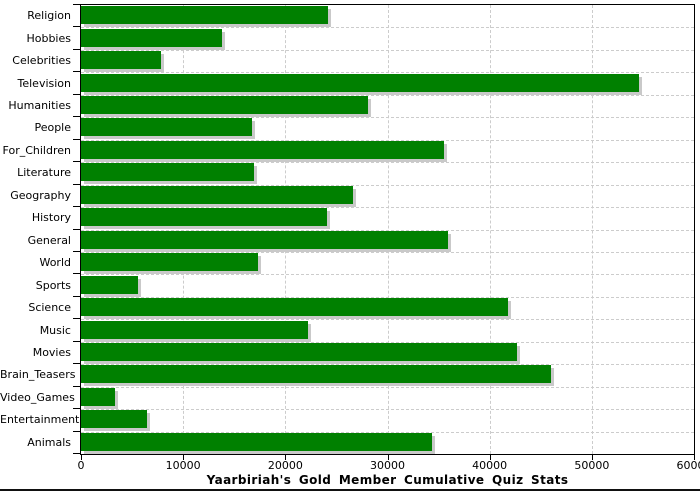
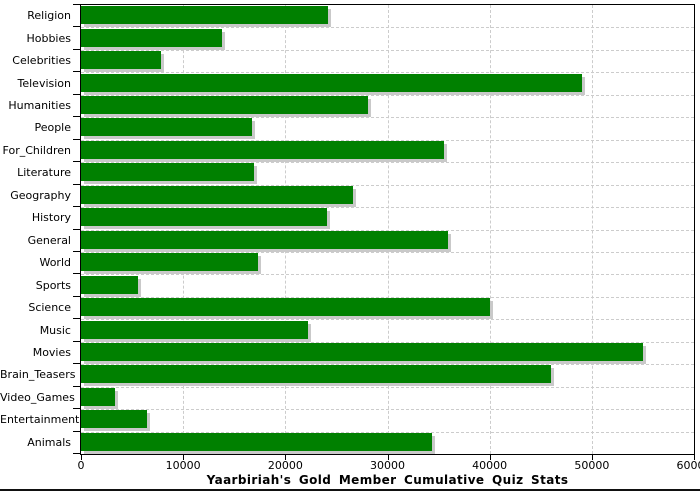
Television: 55000 -> 49000
Science: 42000 -> 40000
Movies: 43000 -> 55000
